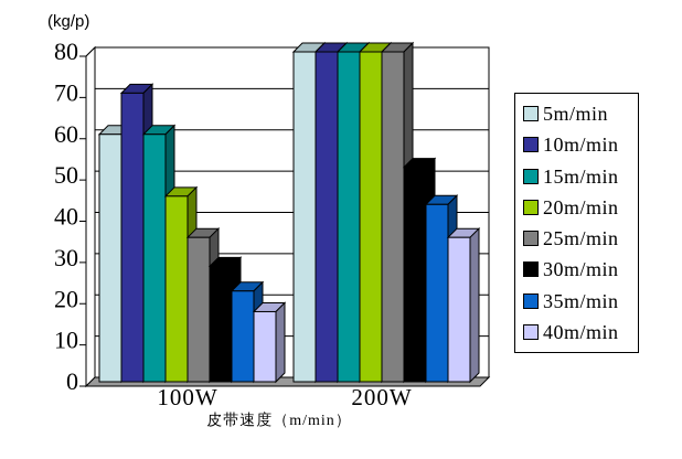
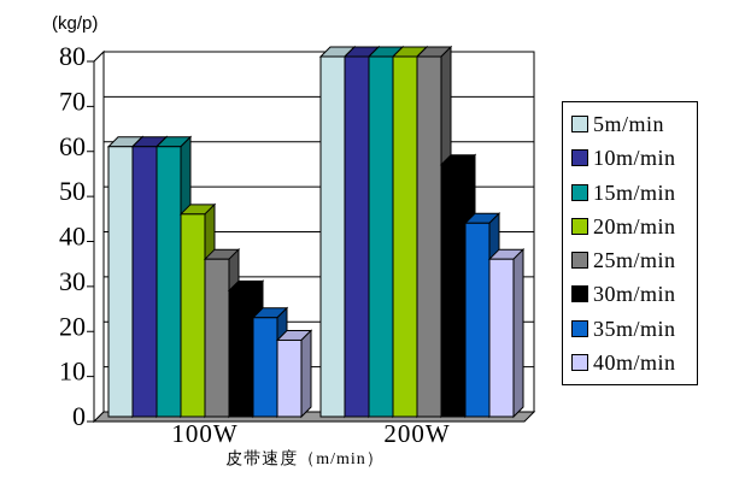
10m/min/100W: 70 -> 60
30m/min/200W: 52 -> 56
